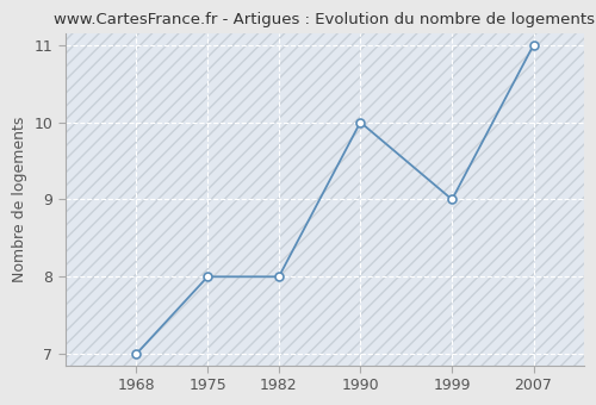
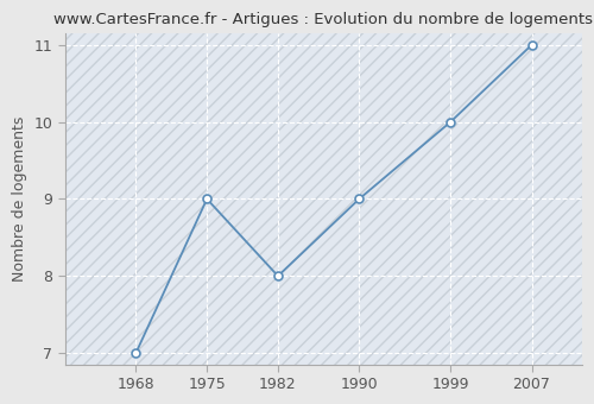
1975: 8 -> 9
1990: 10 -> 9
1999: 9 -> 10
